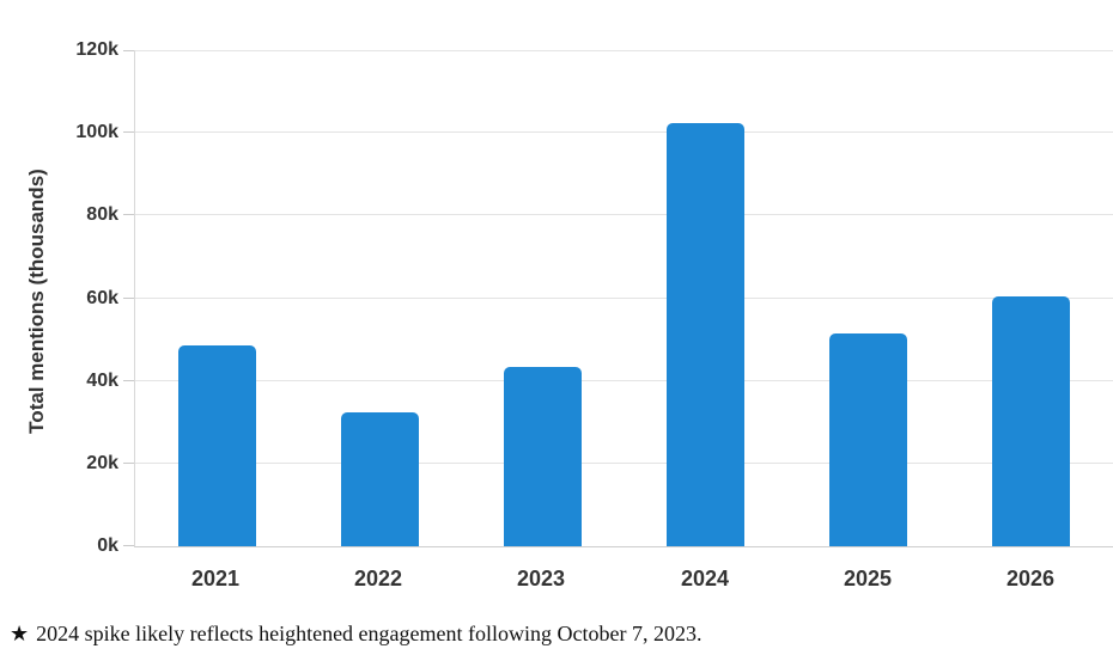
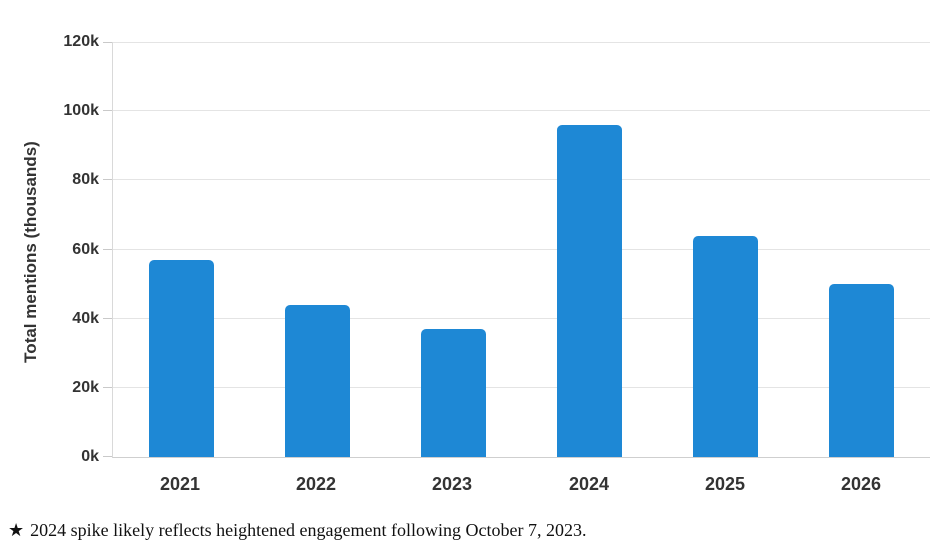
2021: 48k -> 57k
2022: 32k -> 44k
2023: 44k -> 37k
2024: 102k -> 96k
2025: 52k -> 64k
2026: 60k -> 50k
